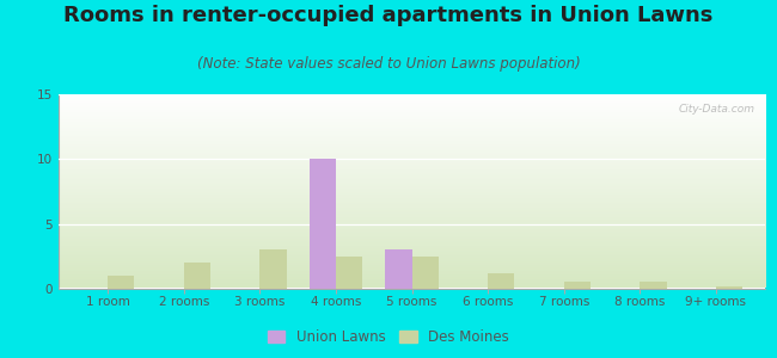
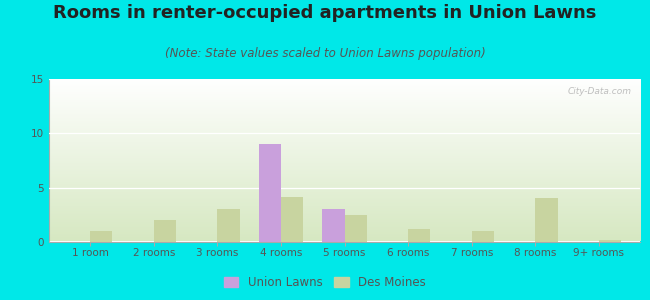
Union Lawns/4 rooms: 10 -> 9
Des Moines/4 rooms: 2.5 -> 4.1
Des Moines/7 rooms: 0.5 -> 1.0
Des Moines/8 rooms: 0.5 -> 4.0
